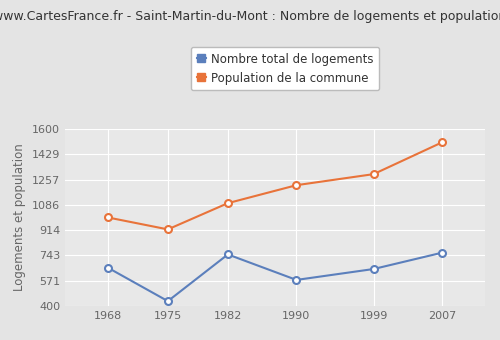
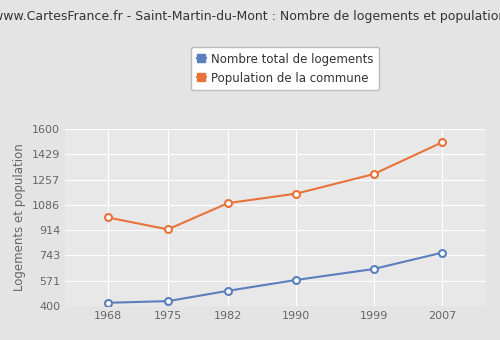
Nombre total de logements/1968: 660 -> 420
Nombre total de logements/1982: 750 -> 500
Population de la commune/1990: 1220 -> 1160
